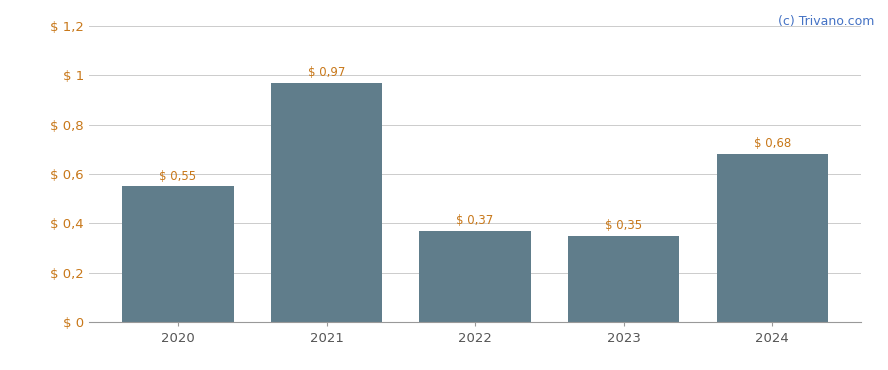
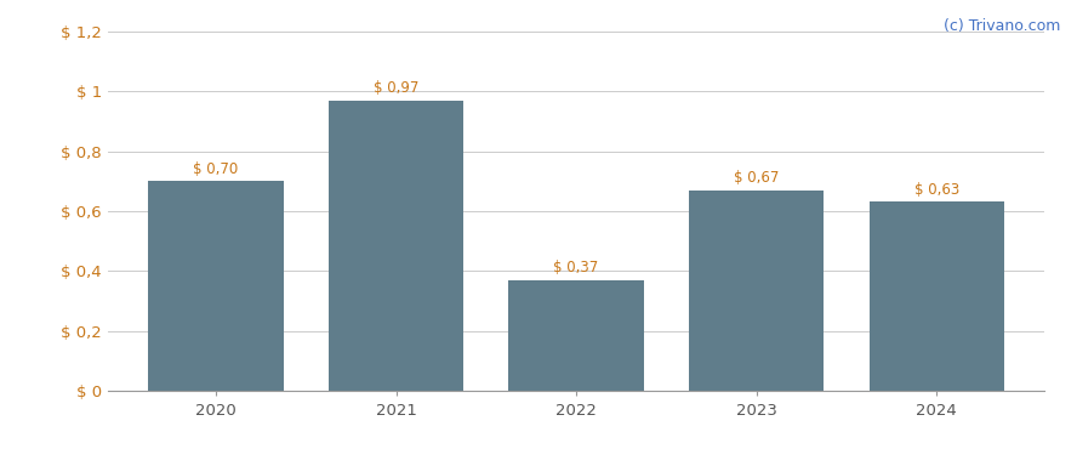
2020: 0,55 -> 0,70
2023: 0,35 -> 0,67
2024: 0,68 -> 0,63
